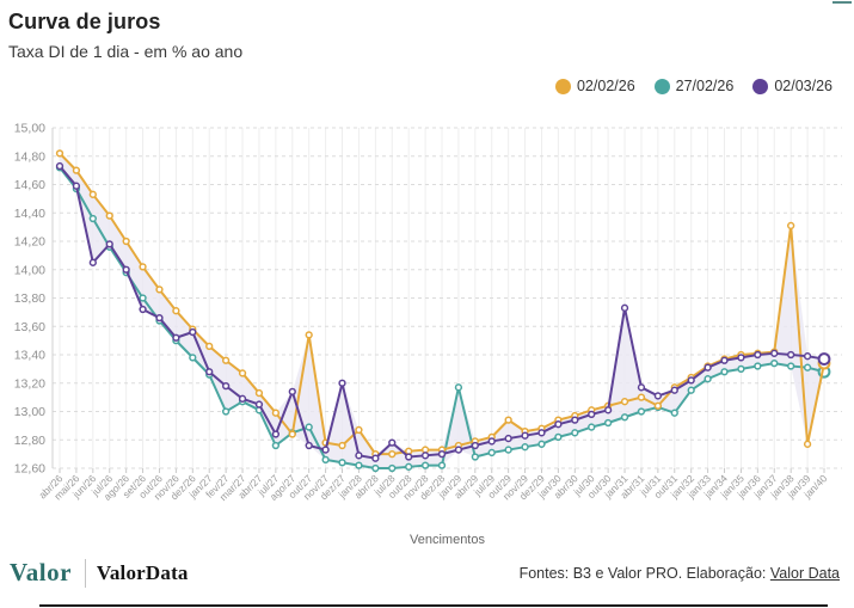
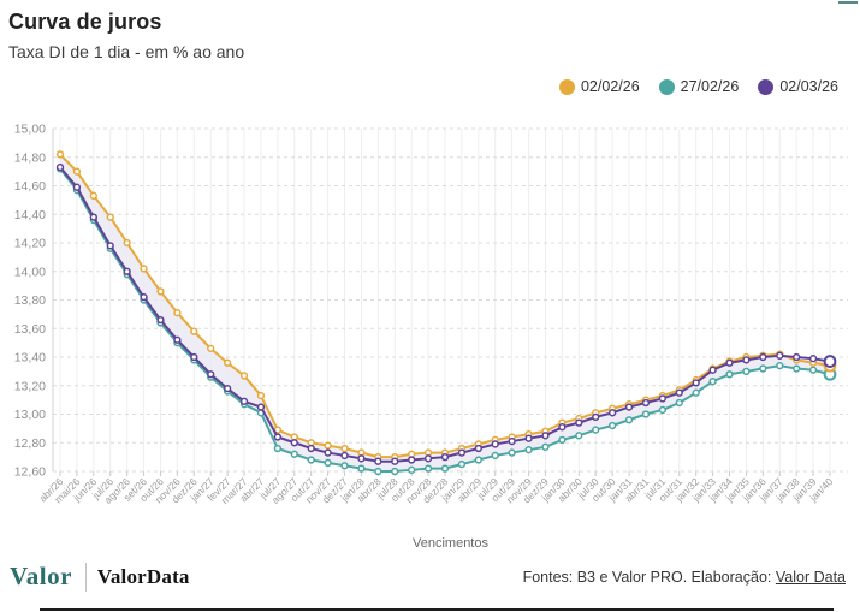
02/03/26/jun/26: 14,05 -> 14,38
02/03/26/set/26: 13,72 -> 13,82
02/03/26/dez/26: 13,56 -> 13,40
27/02/26/fev/27: 13,00 -> 13,16
02/02/26/jul/27: 12,99 -> 12,89
27/02/26/ago/27: 12,85 -> 12,72
02/03/26/ago/27: 13,14 -> 12,80
02/02/26/out/27: 13,54 -> 12,80
27/02/26/out/27: 12,89 -> 12,68
02/03/26/dez/27: 13,20 -> 12,71
02/02/26/jan/28: 12,87 -> 12,73
02/03/26/jul/28: 12,78 -> 12,67
27/02/26/jan/29: 13,17 -> 12,65
02/02/26/out/29: 12,94 -> 12,84
02/03/26/jan/31: 13,73 -> 13,05
02/03/26/abr/31: 13,17 -> 13,08
02/02/26/jul/31: 13,04 -> 13,13
27/02/26/out/31: 12,99 -> 13,08
02/02/26/jan/38: 14,31 -> 13,38
02/02/26/jan/39: 12,77 -> 13,36
